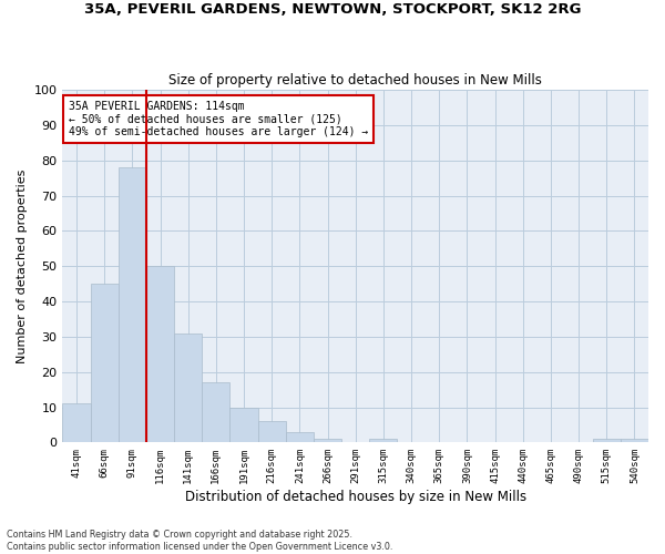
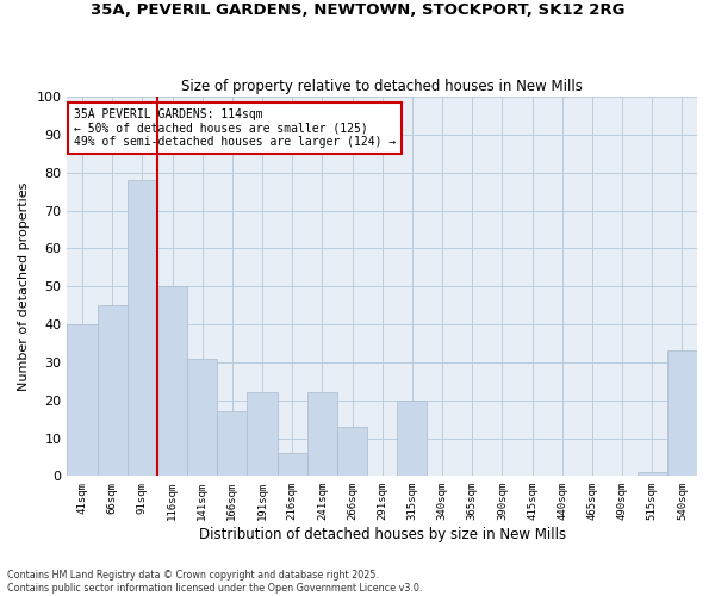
41sqm: 11 -> 40
191sqm: 10 -> 22
241sqm: 3 -> 22
266sqm: 1 -> 13
315sqm: 1 -> 20
540sqm: 1 -> 33
